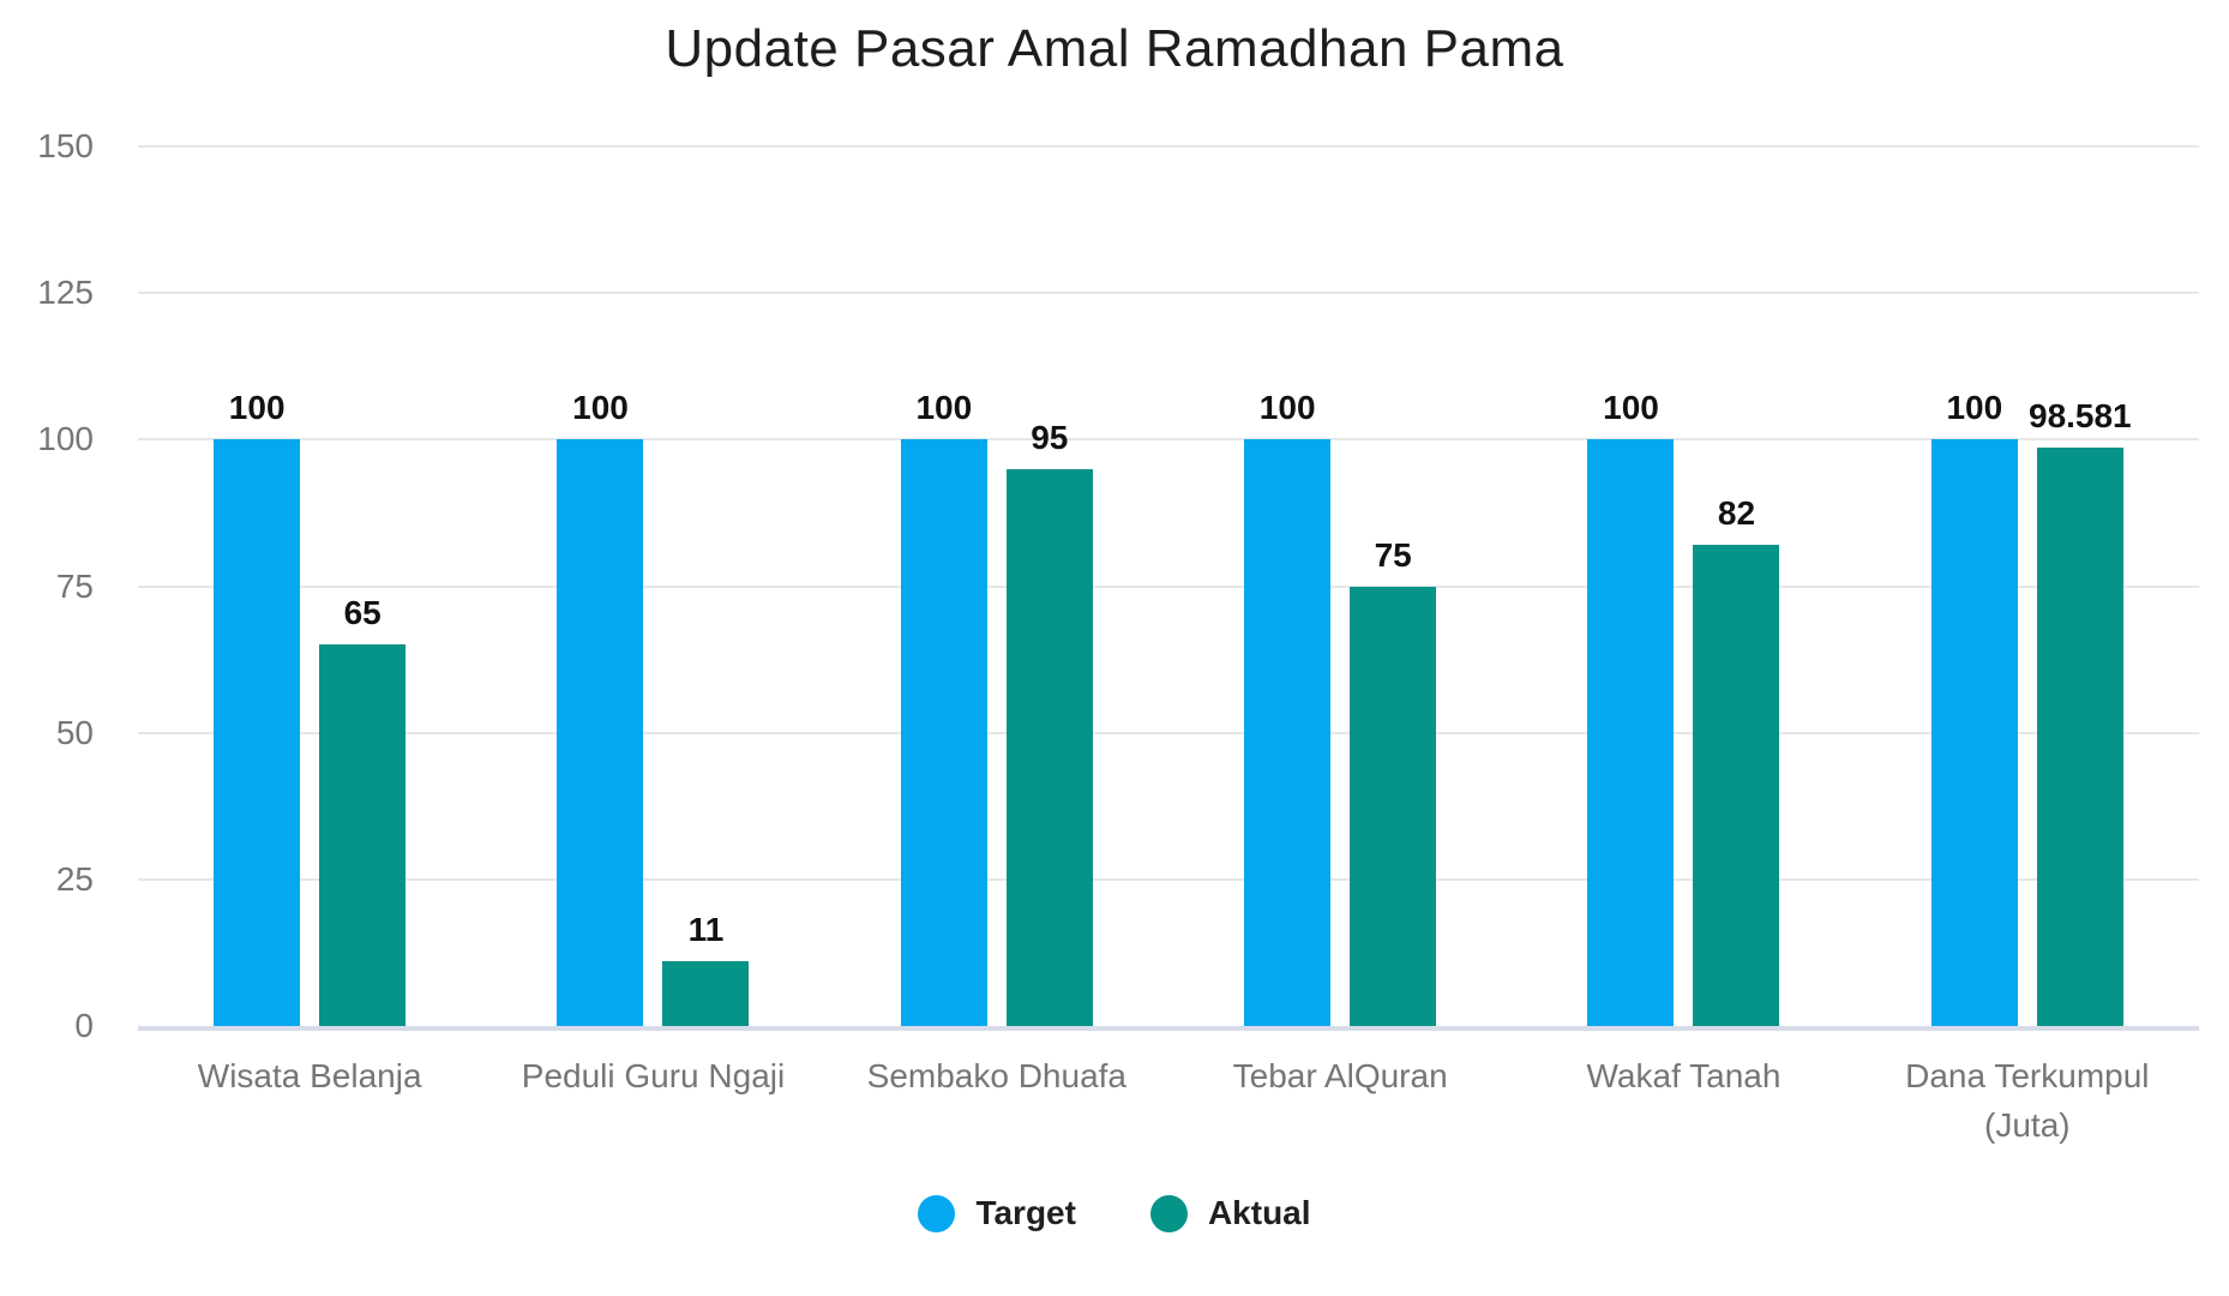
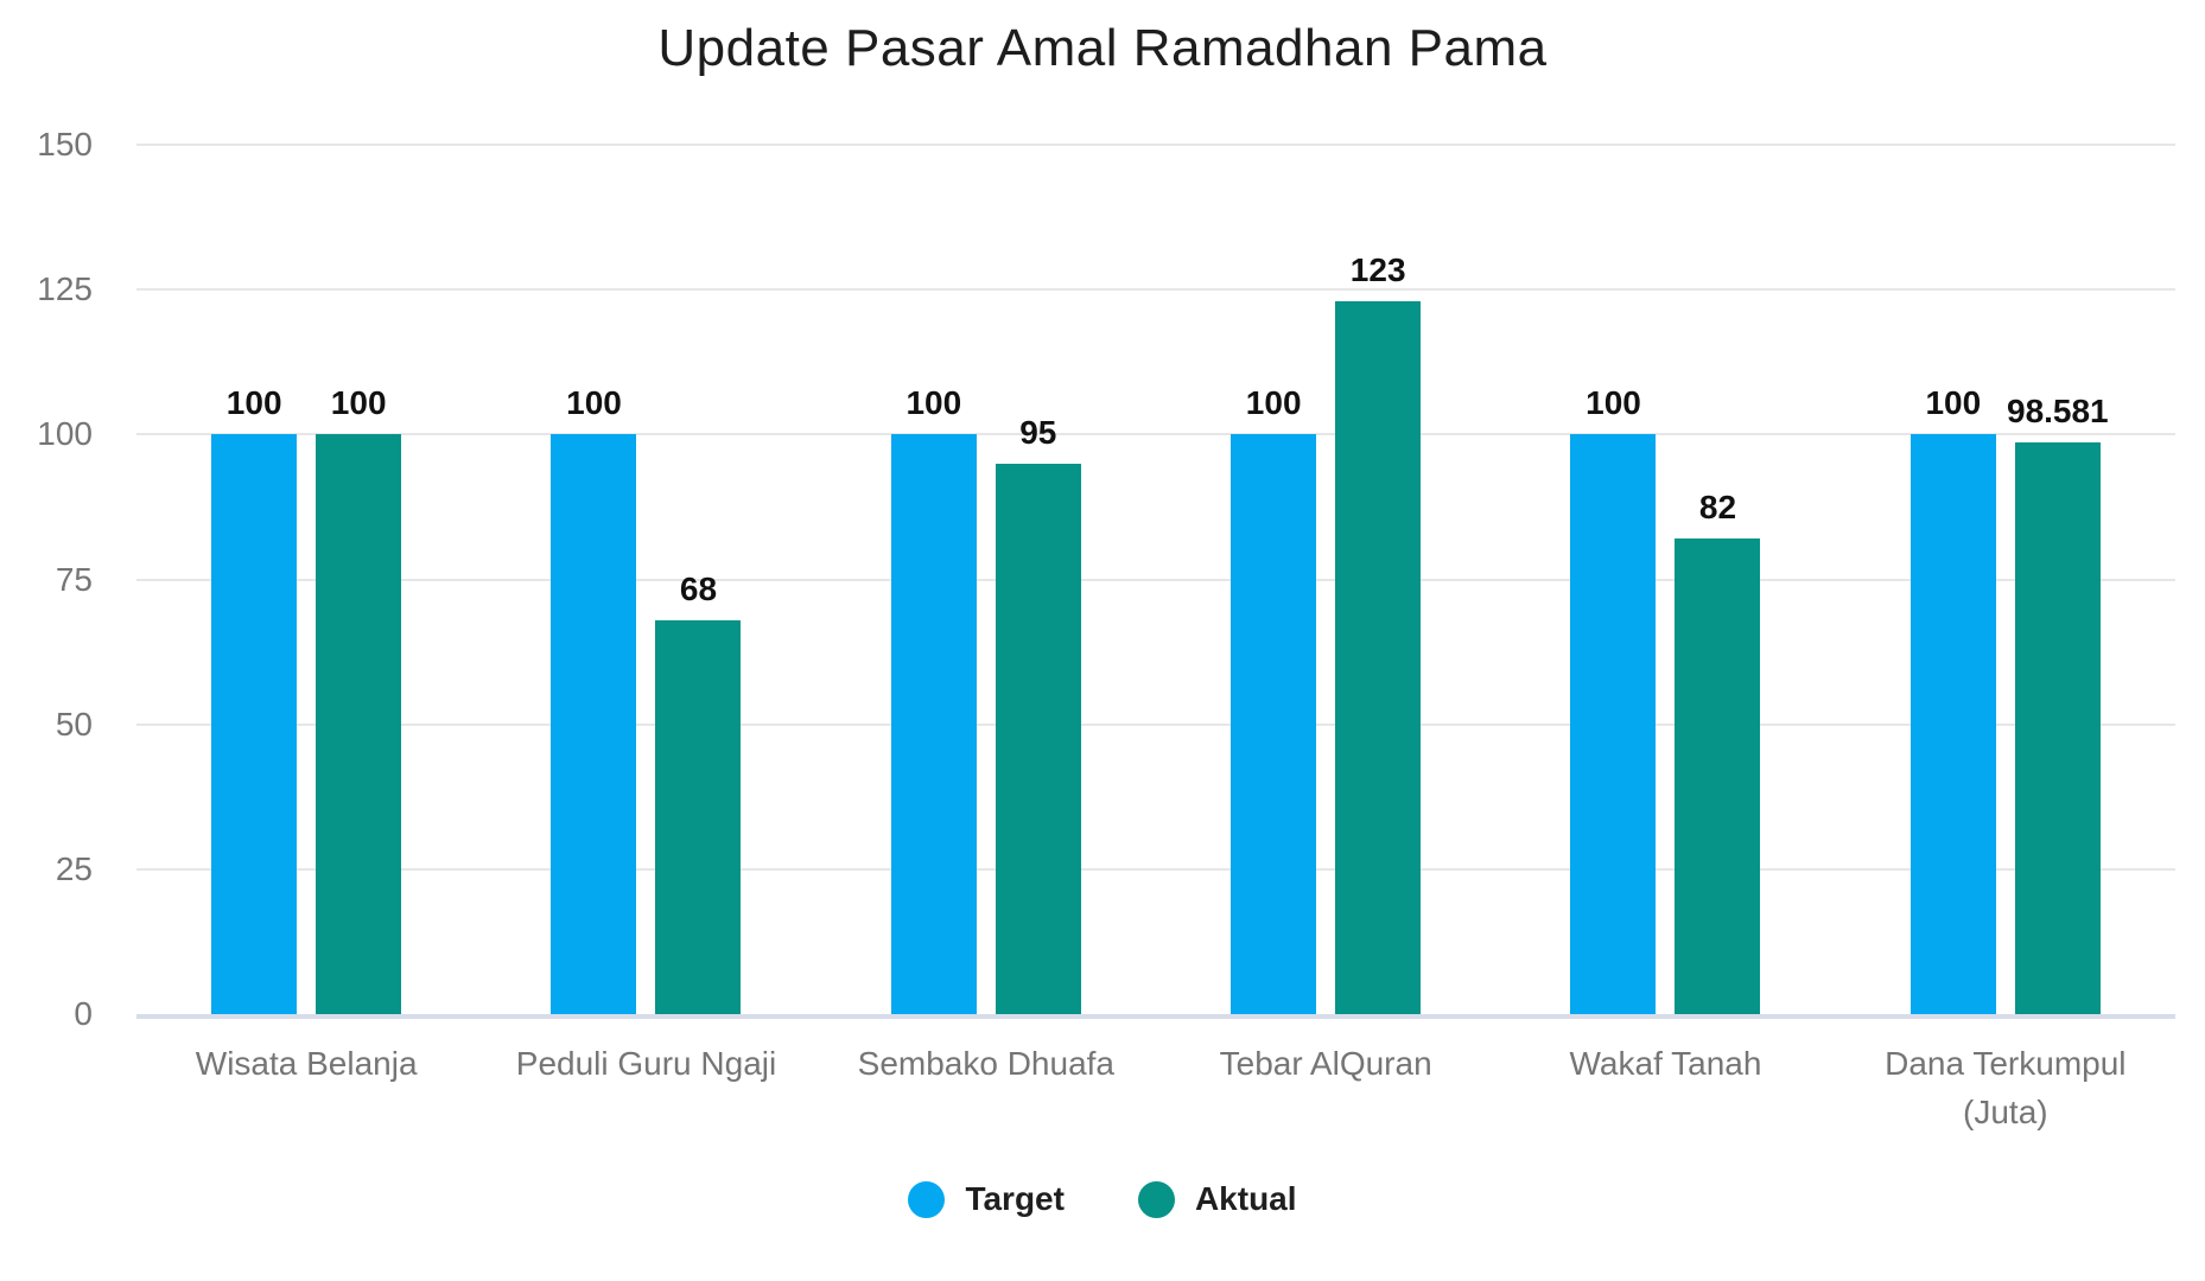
Aktual/Wisata Belanja: 65 -> 100
Aktual/Peduli Guru Ngaji: 11 -> 68
Aktual/Tebar AlQuran: 75 -> 123
